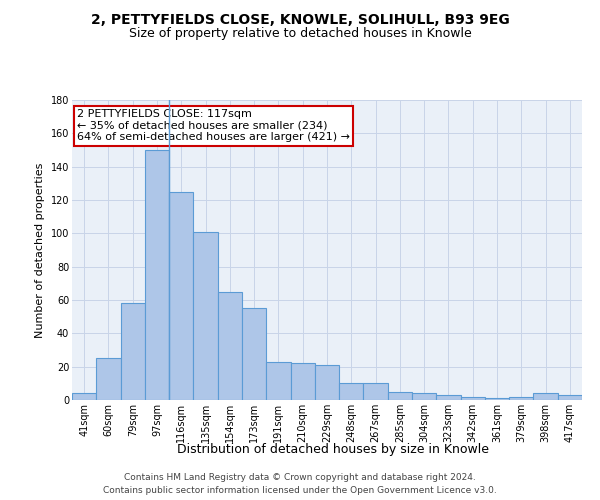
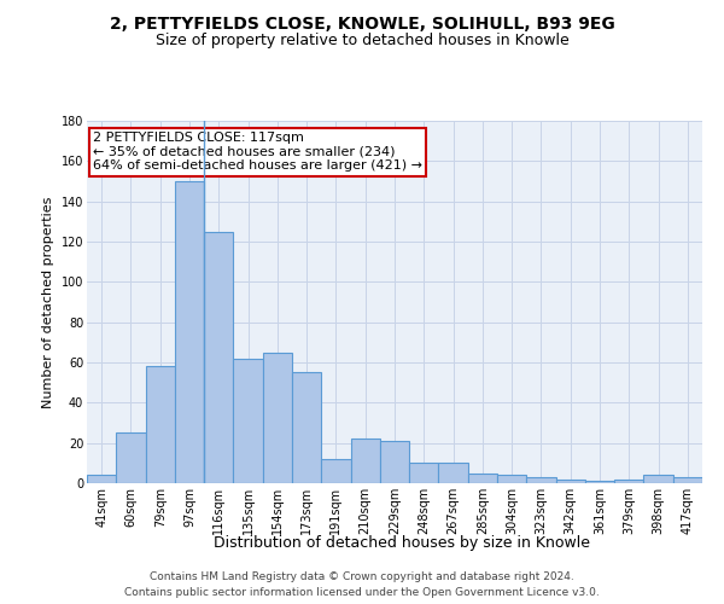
135sqm: 101 -> 62
191sqm: 23 -> 12
